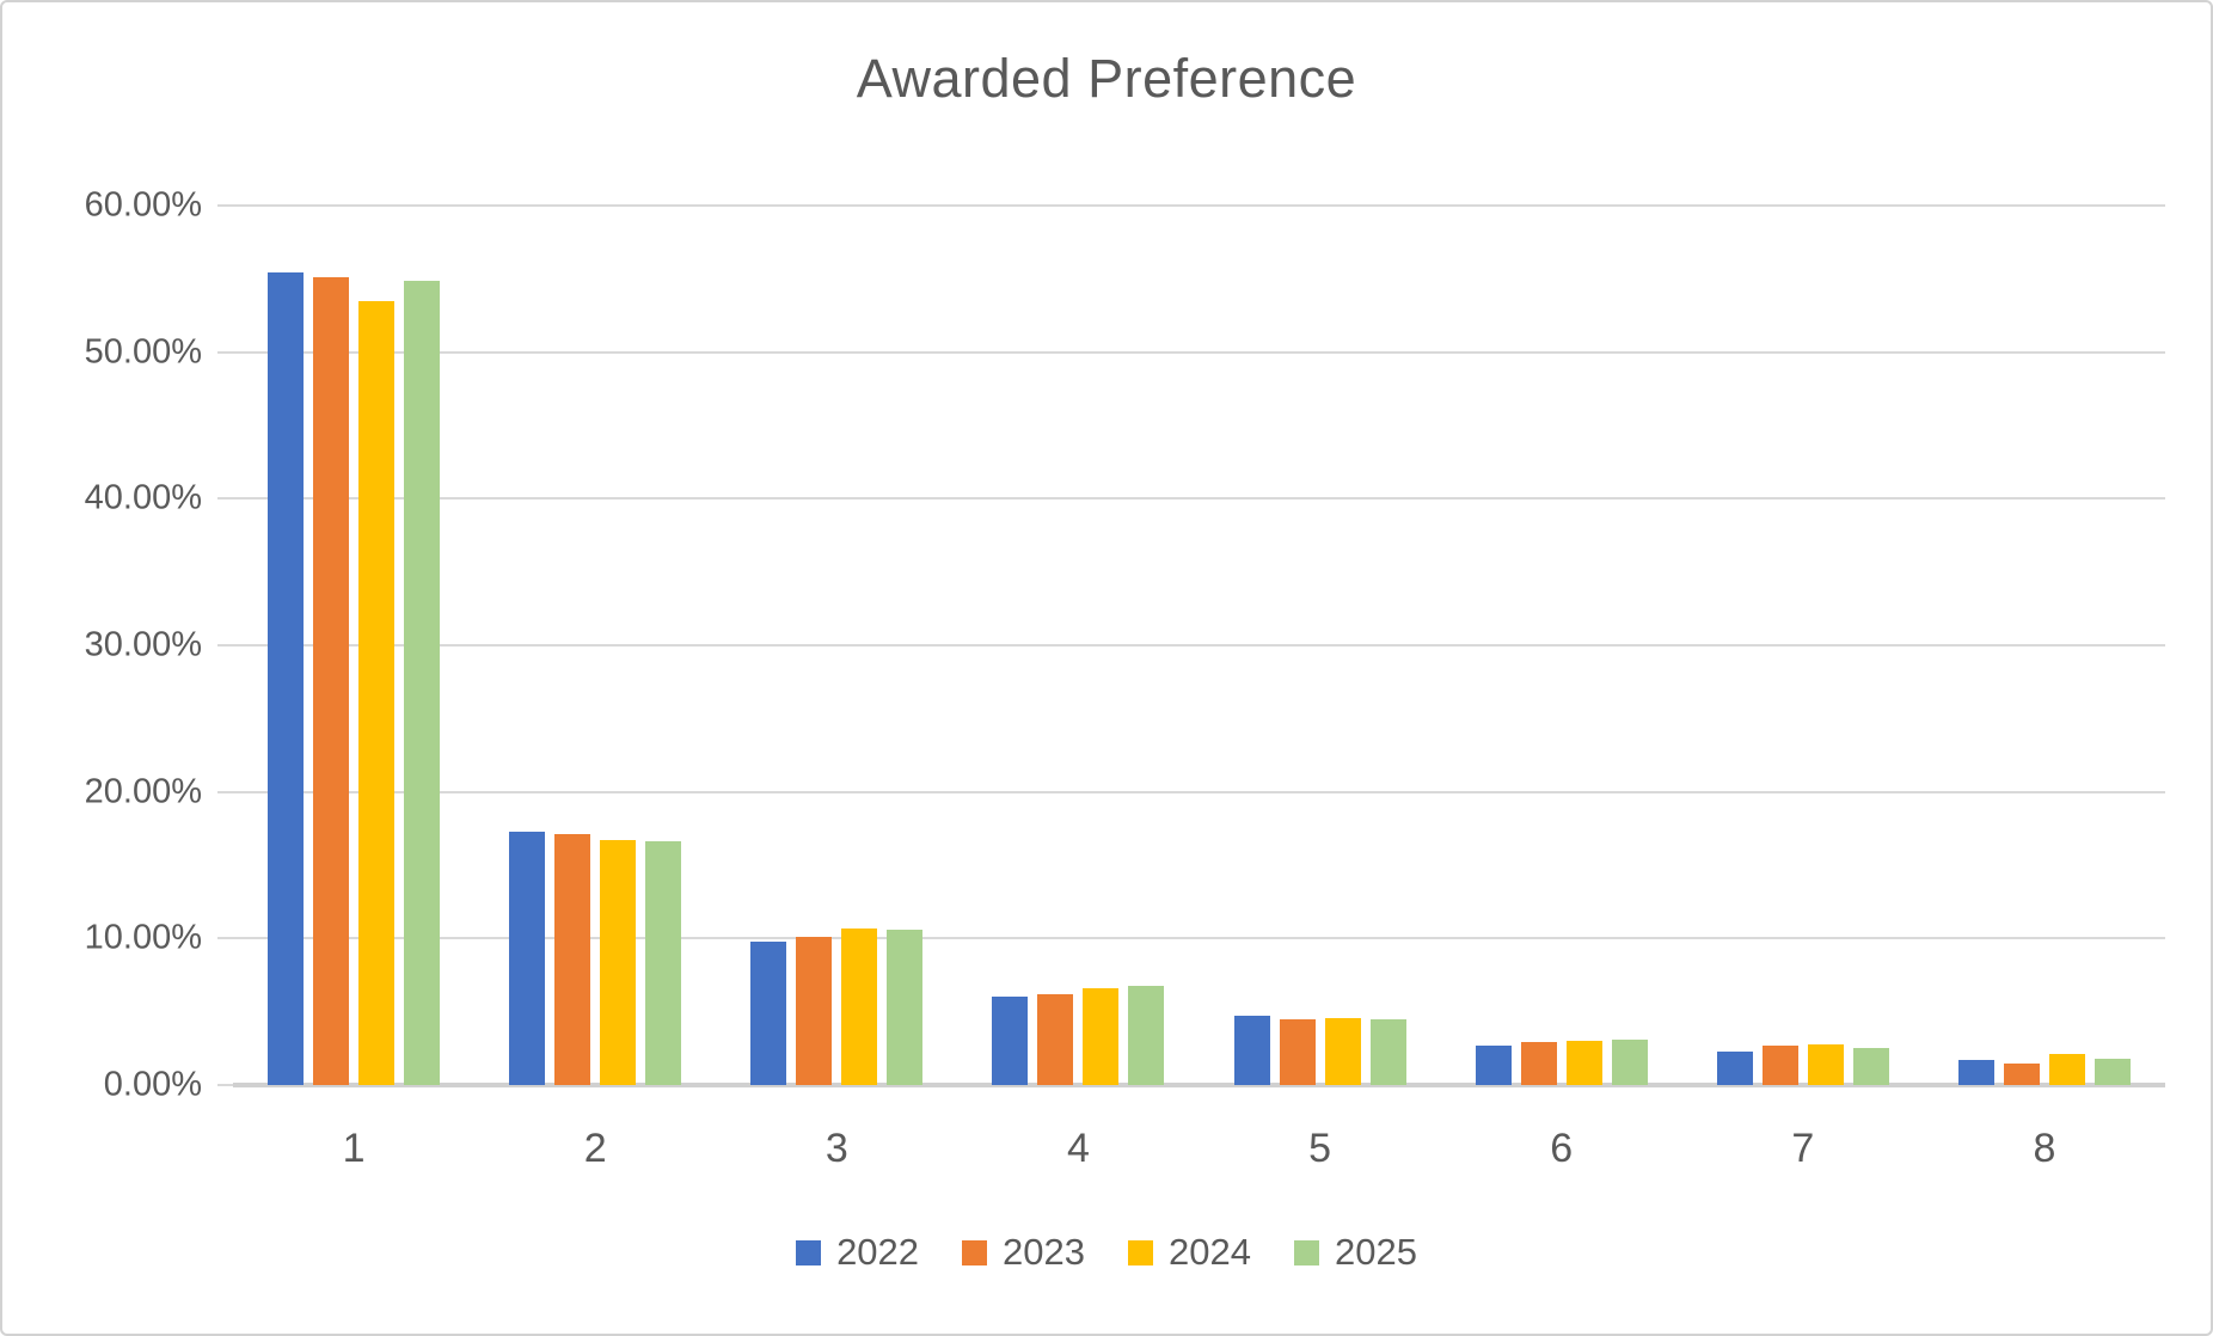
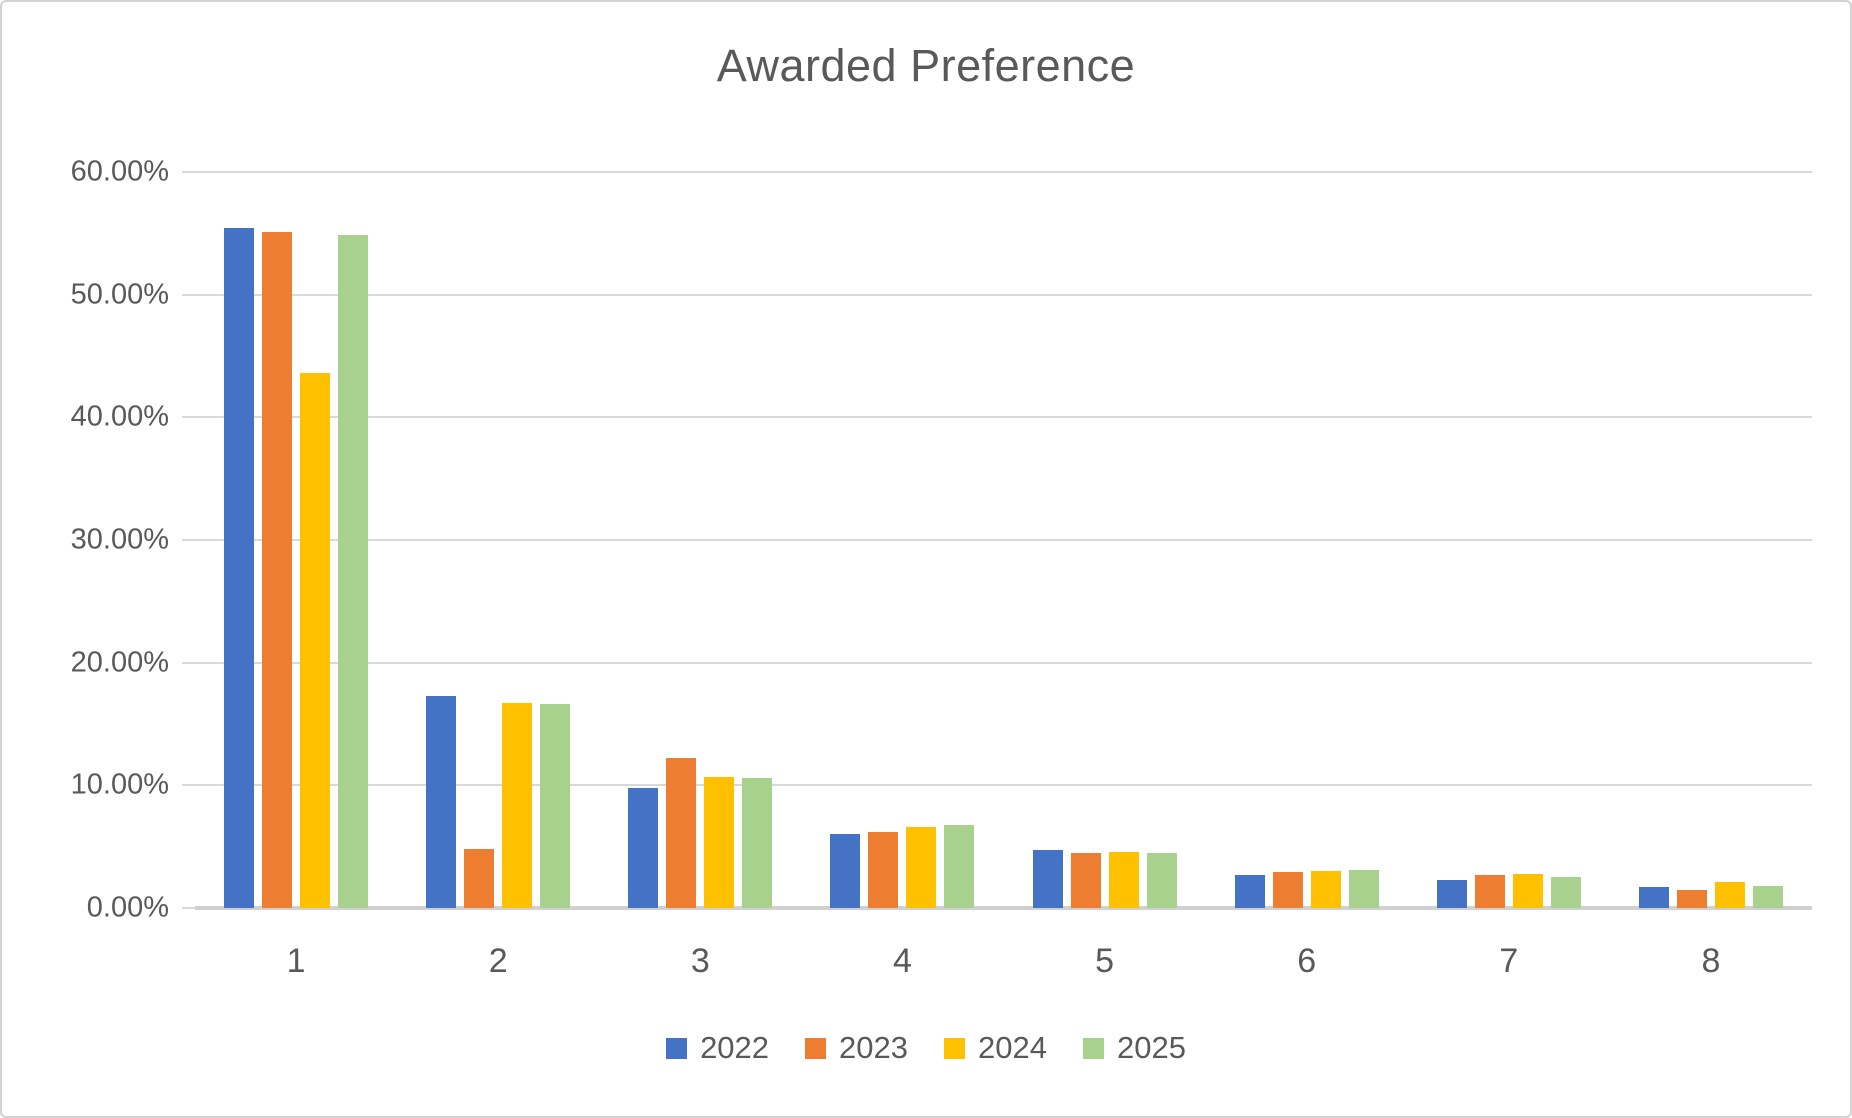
2024/1: 53.5% -> 43.6%
2023/2: 17.1% -> 4.8%
2023/3: 10.1% -> 12.2%
